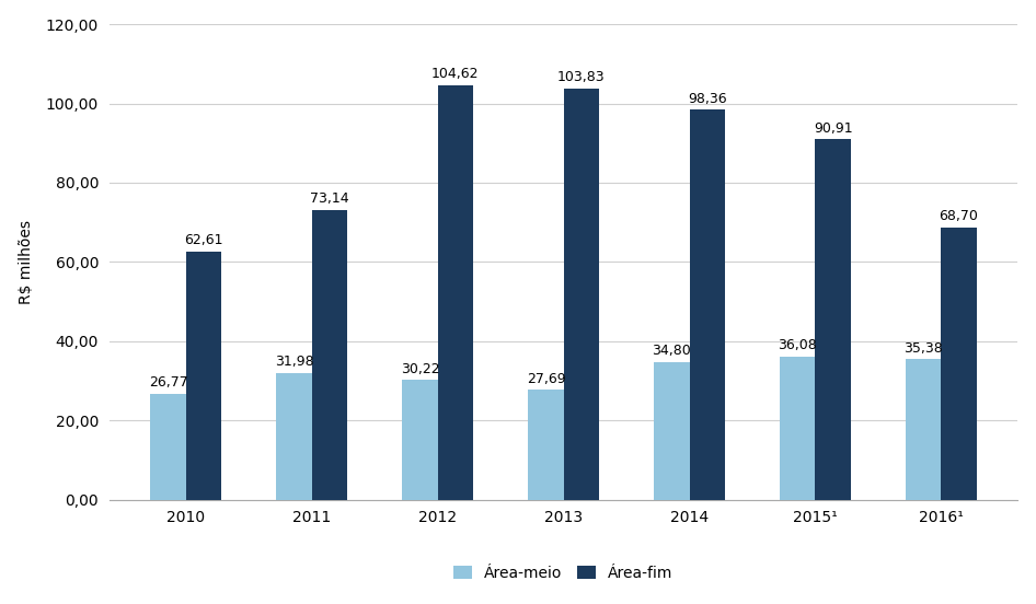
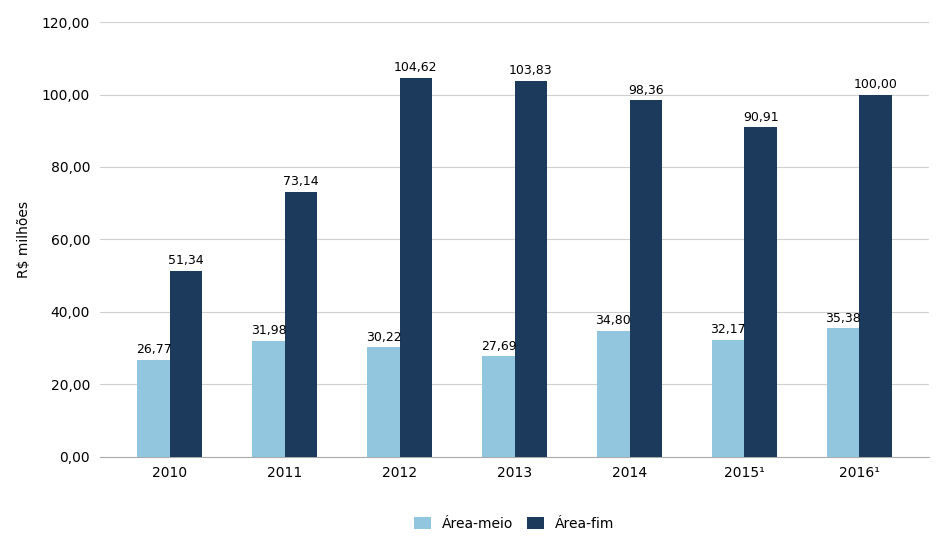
Área-fim/2010: 62,61 -> 51,34
Área-meio/2015¹: 36,08 -> 32,17
Área-fim/2016¹: 68,70 -> 100,00
